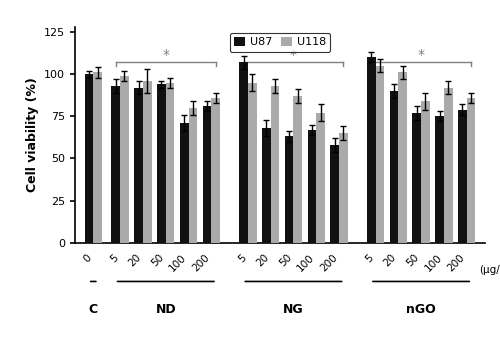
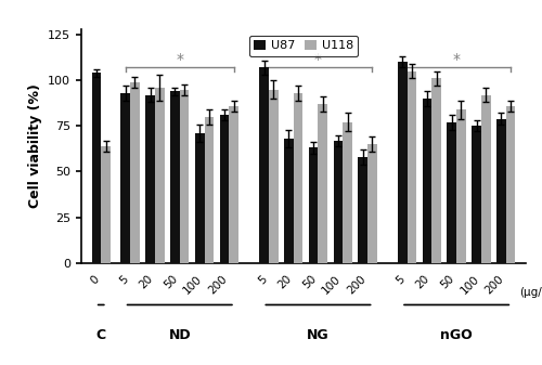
U87/0: 100 -> 104
U118/0: 101 -> 64
